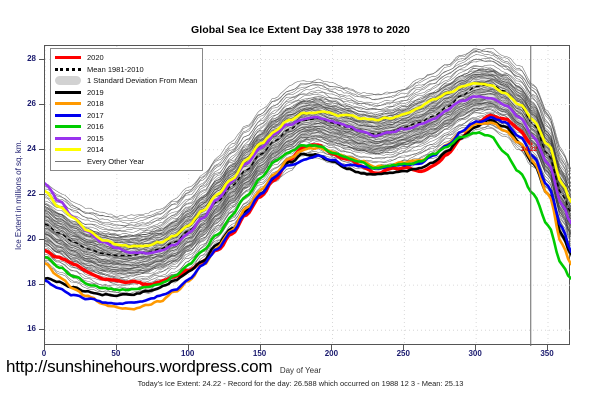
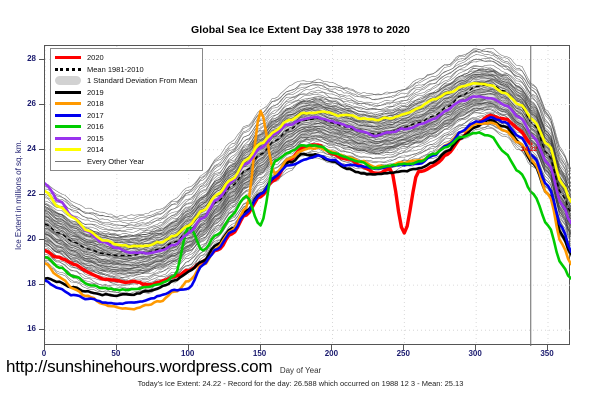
2017/100: 18.3 -> 17.9
2016/100: 18.9 -> 20.6
2018/150: 22.2 -> 25.7
2016/150: 22.7 -> 20.6
2020/250: 23.2 -> 20.3
